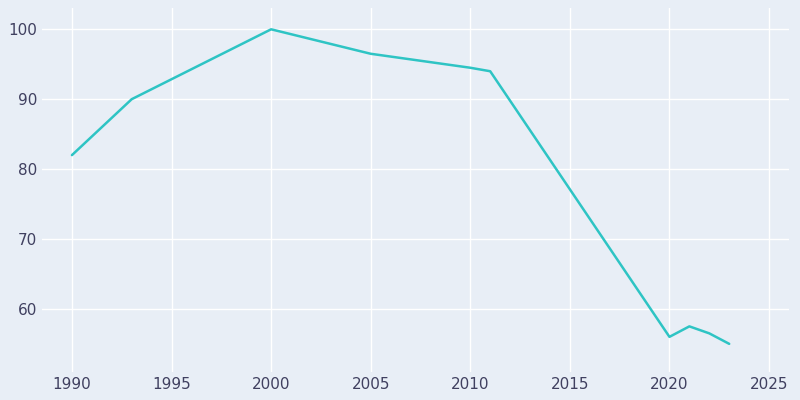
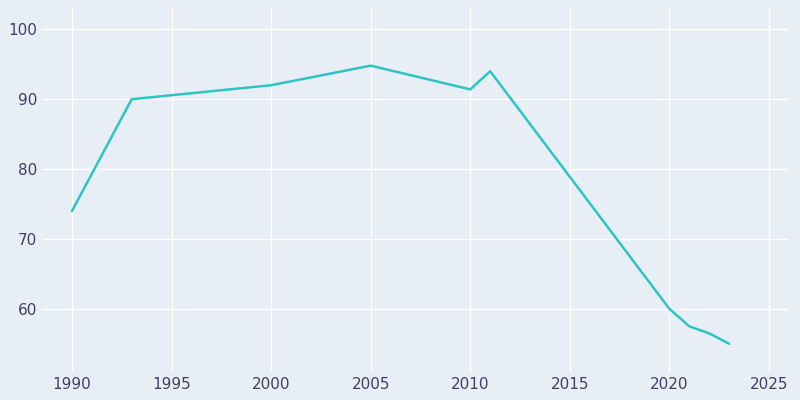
1990: 82.0 -> 74.0
2000: 100.0 -> 92.0
2005: 96.5 -> 94.8
2010: 94.5 -> 91.4
2020: 56.0 -> 60.0
